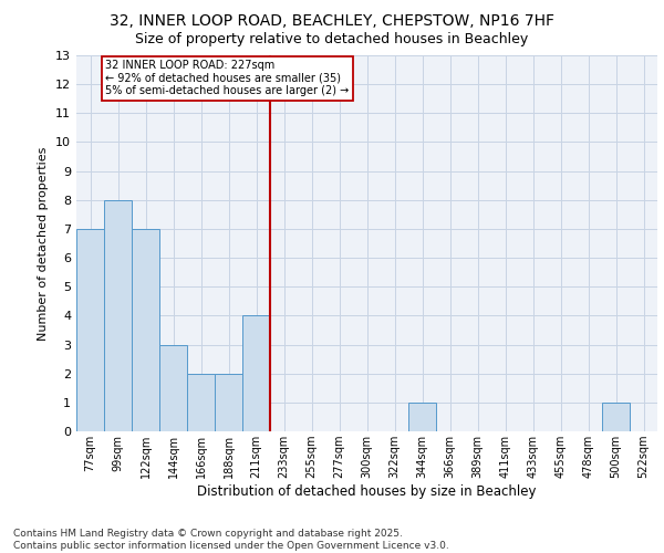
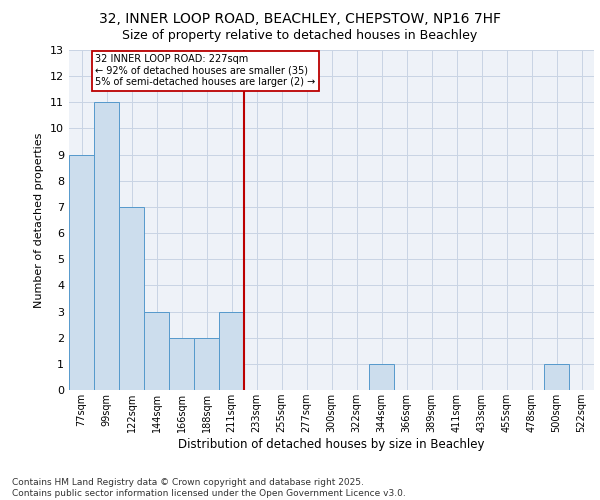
77sqm: 7 -> 9
99sqm: 8 -> 11
211sqm: 4 -> 3
